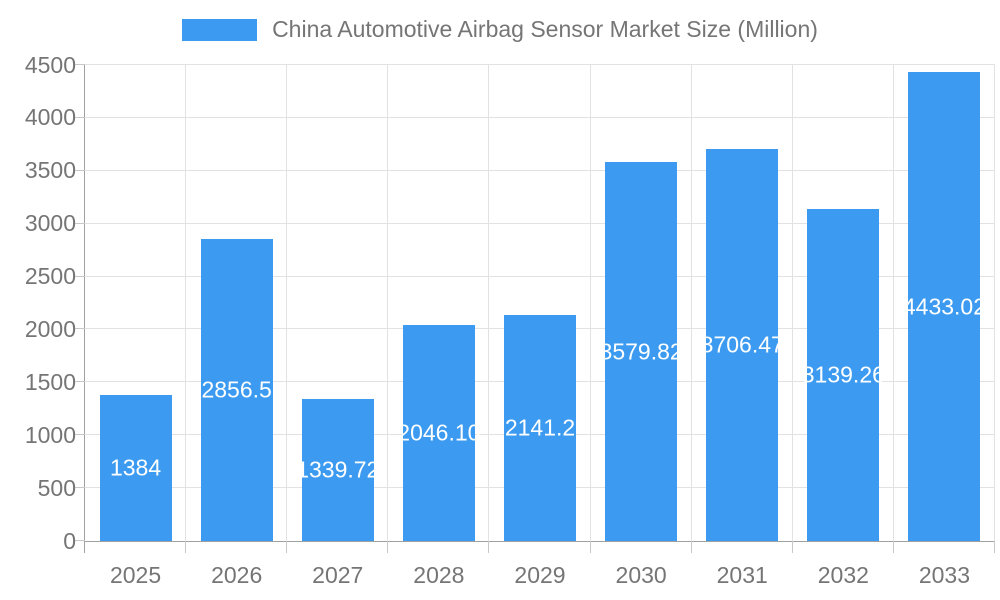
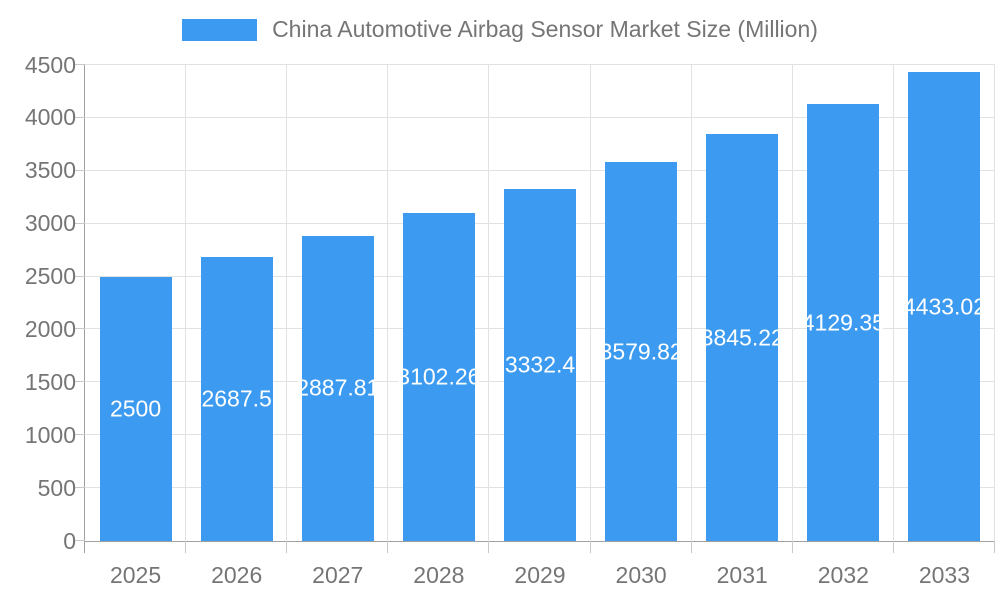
2025: 1384 -> 2500
2026: 2856.5 -> 2687.5
2027: 1339.72 -> 2887.81
2028: 2046.10 -> 3102.26
2029: 2141.2 -> 3332.4
2031: 3706.47 -> 3845.22
2032: 3139.26 -> 4129.35
